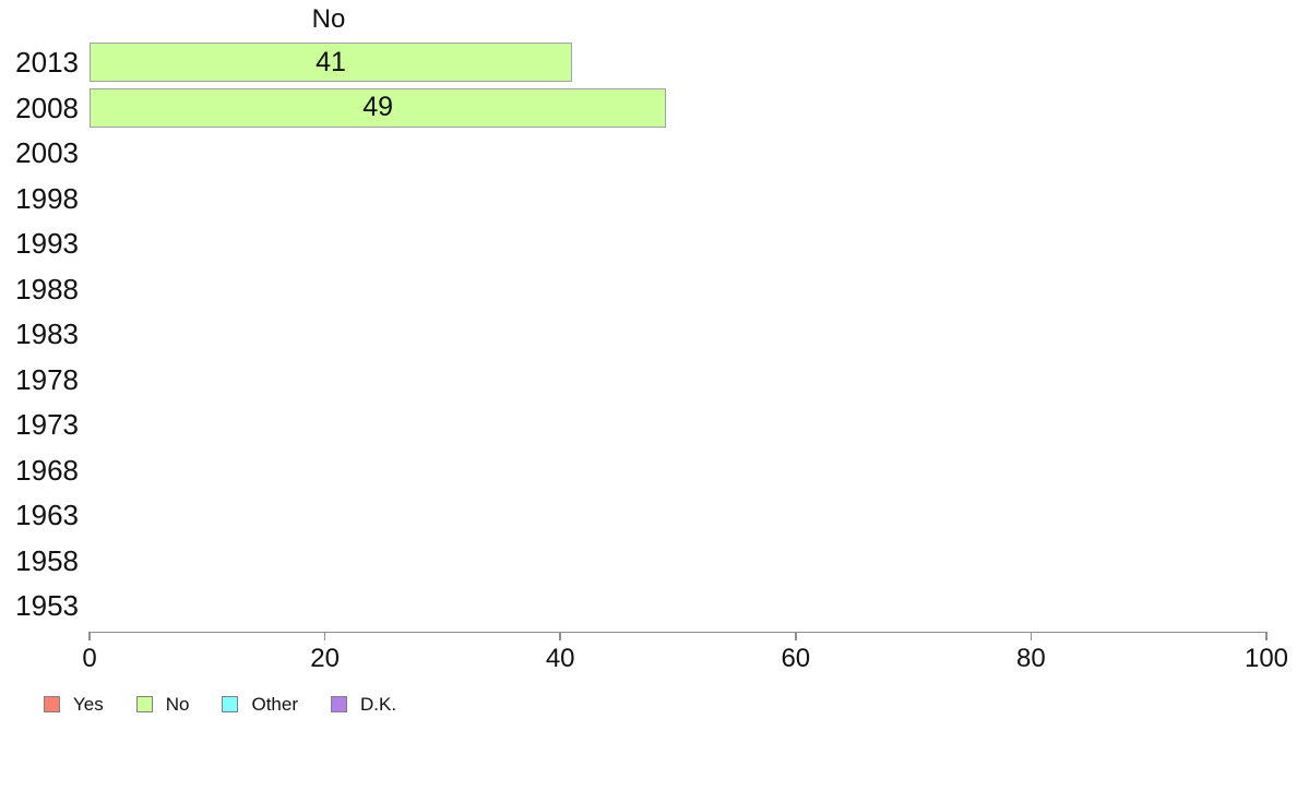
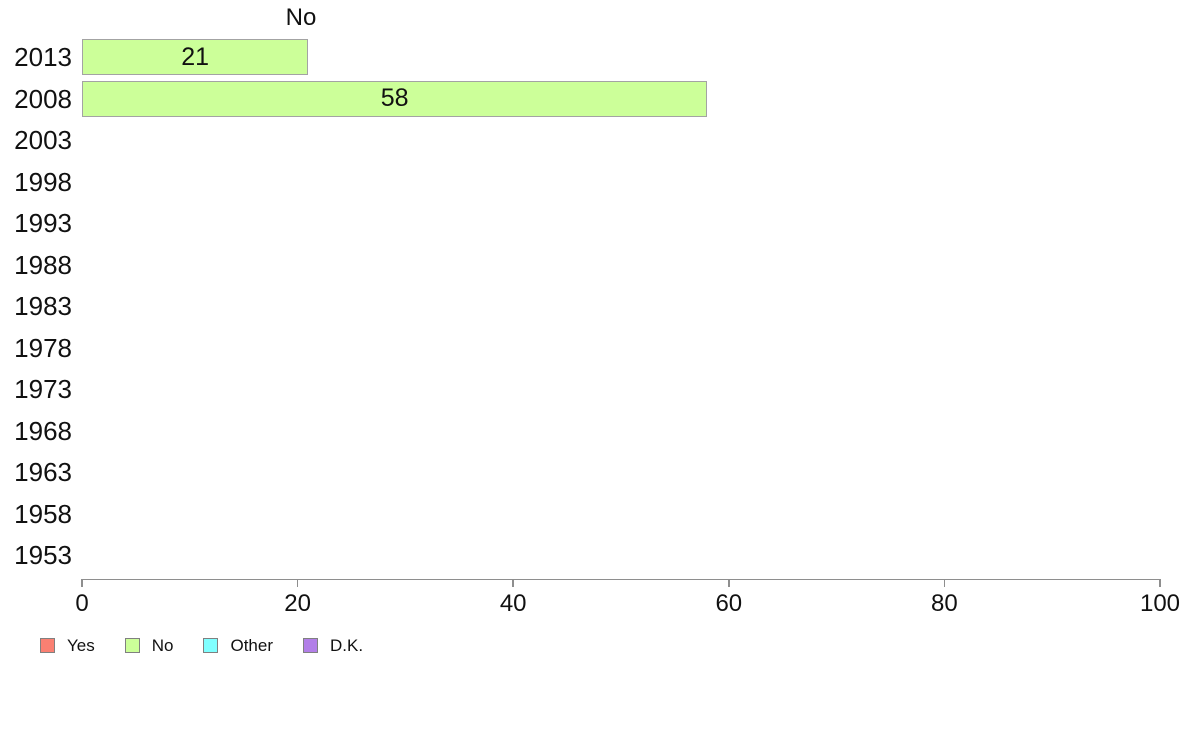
2013: 41 -> 21
2008: 49 -> 58
